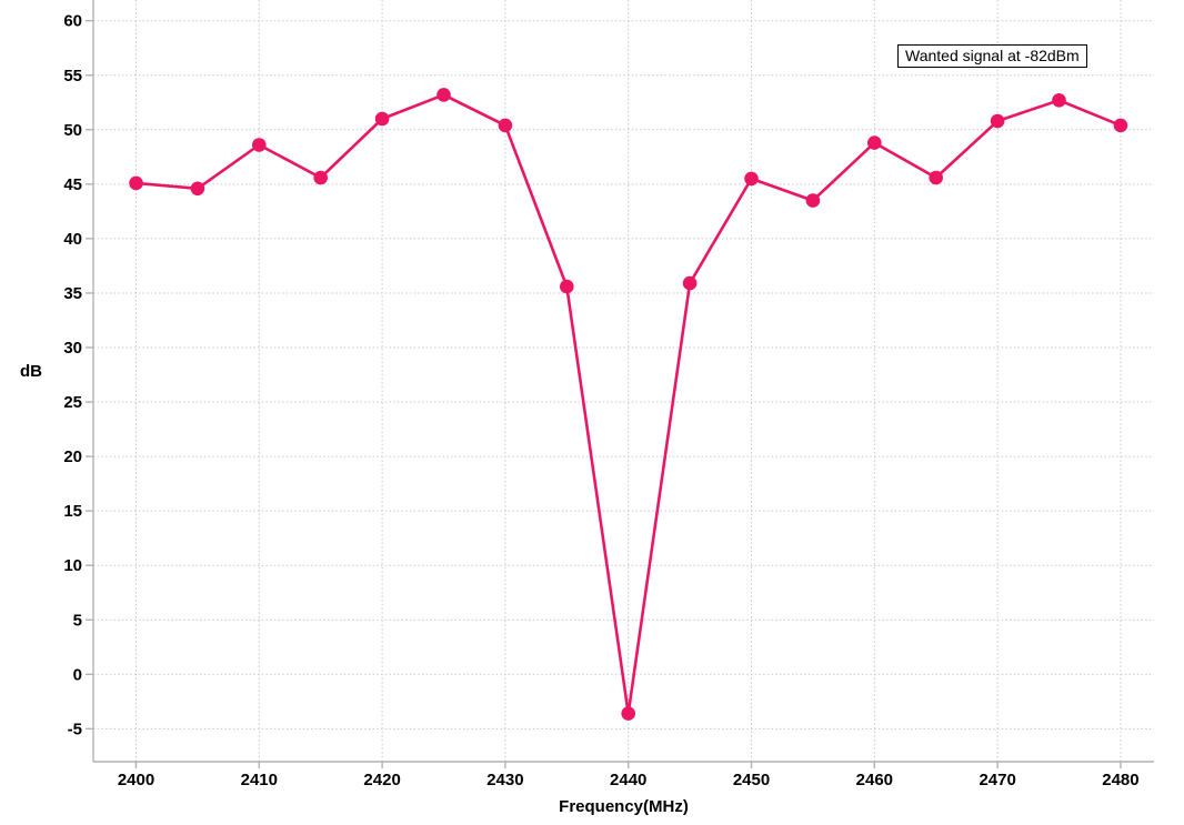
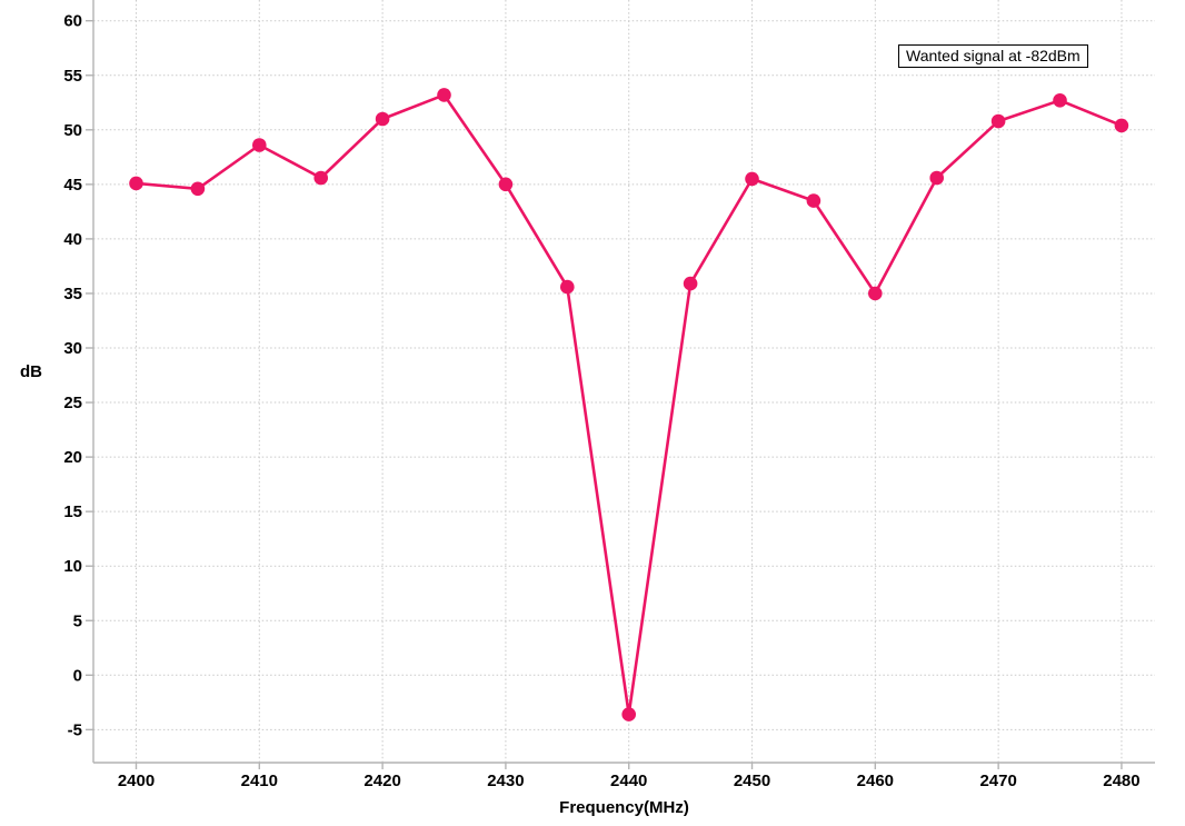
2430: 50 -> 45
2460: 49 -> 35
